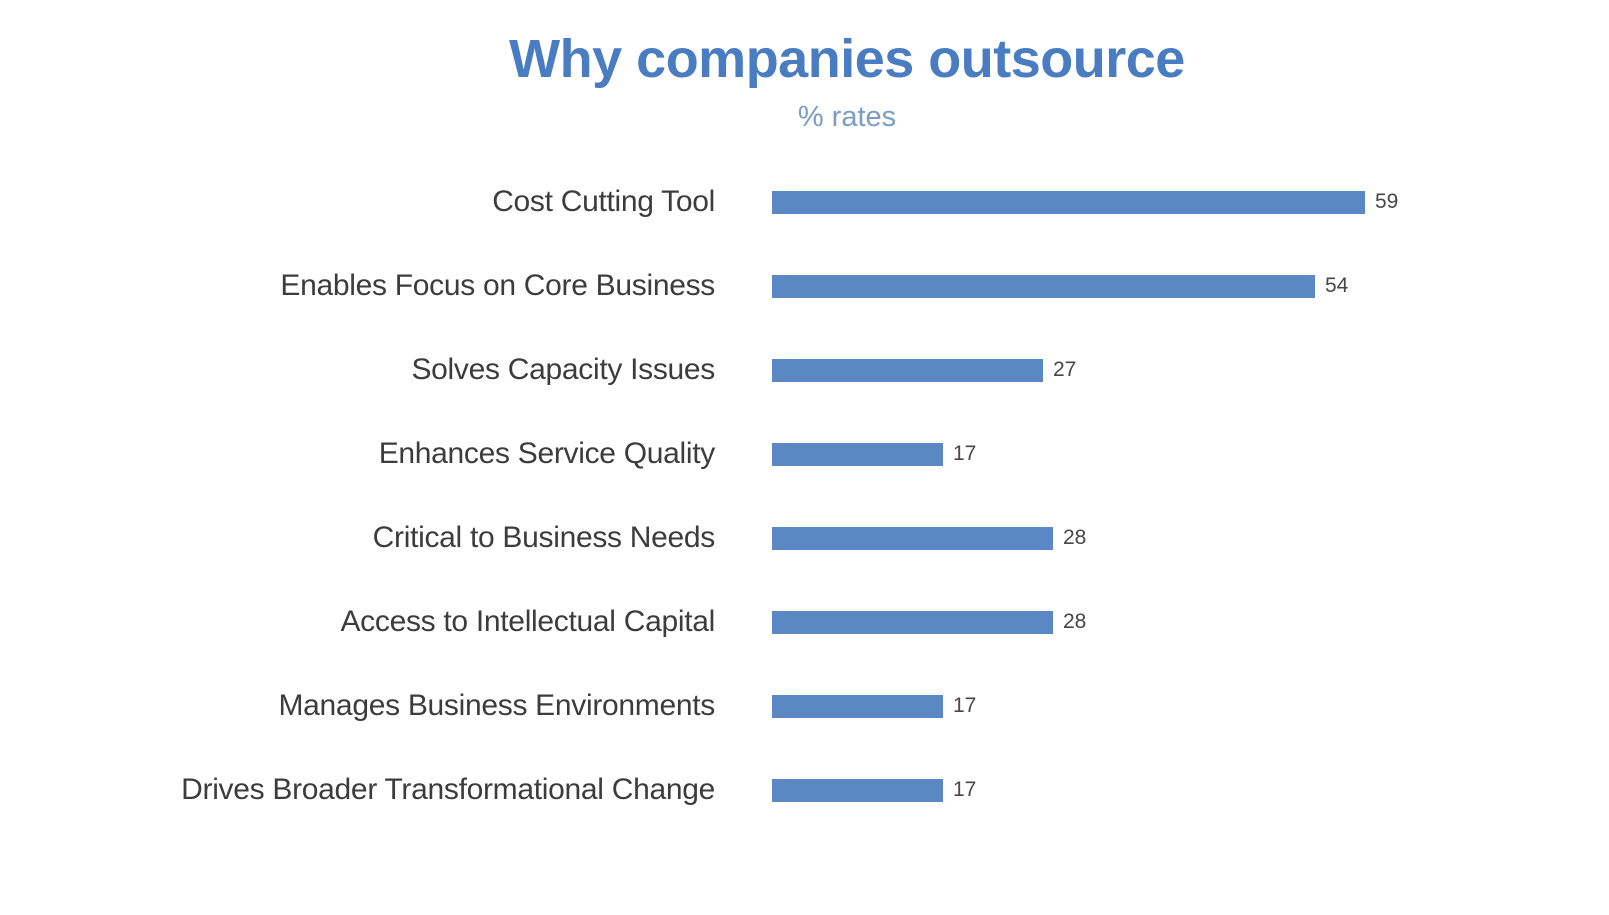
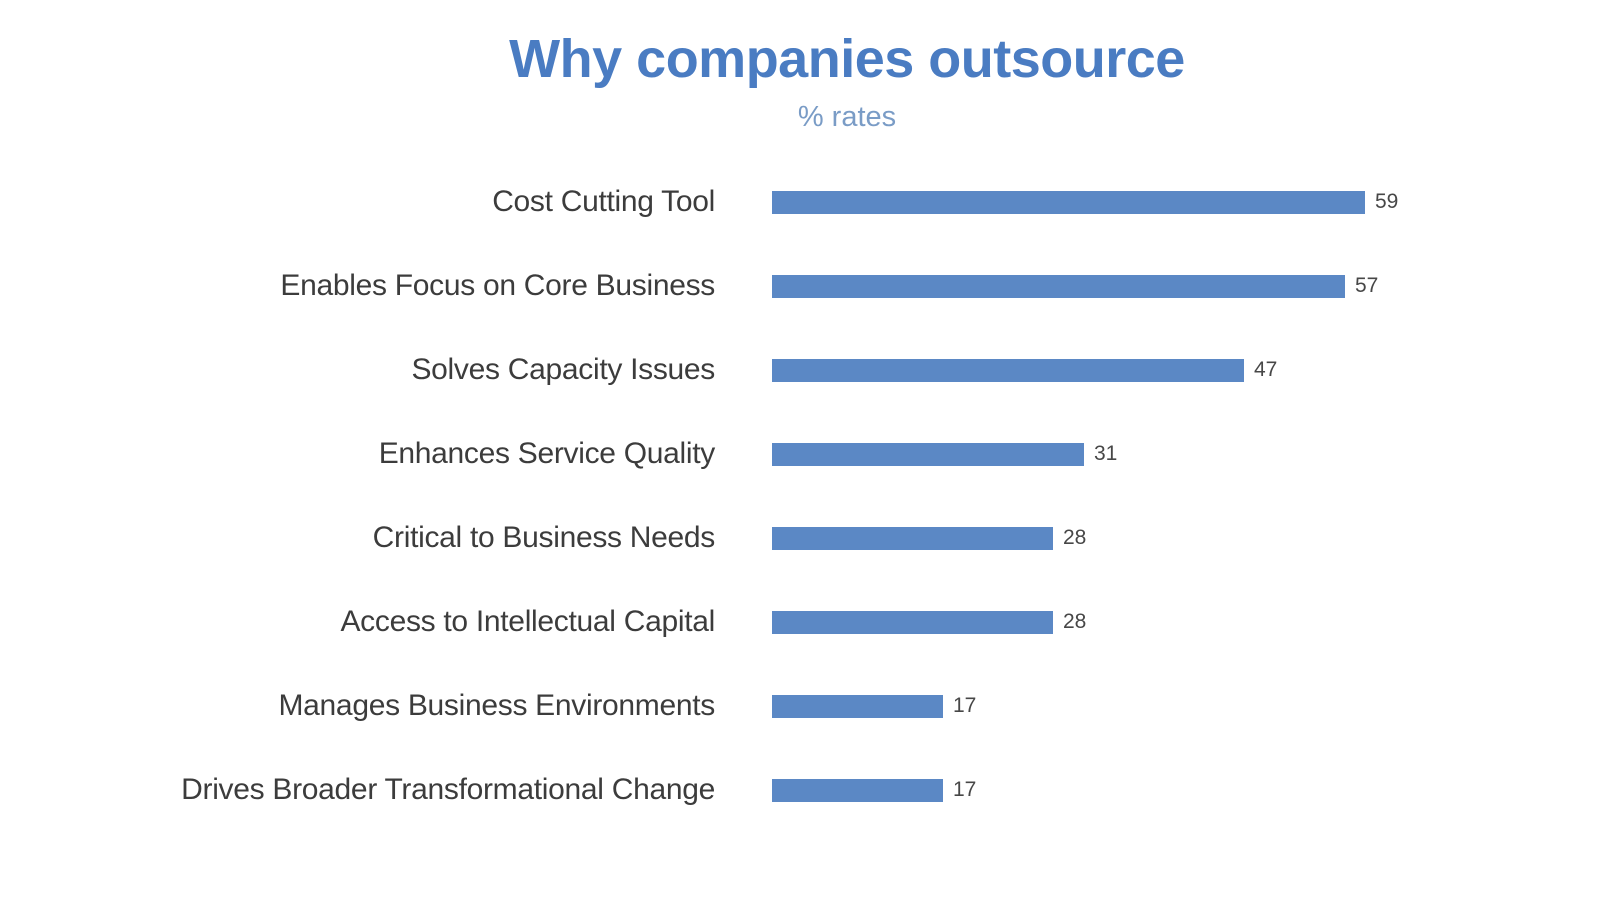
Enables Focus on Core Business: 54 -> 57
Solves Capacity Issues: 27 -> 47
Enhances Service Quality: 17 -> 31
